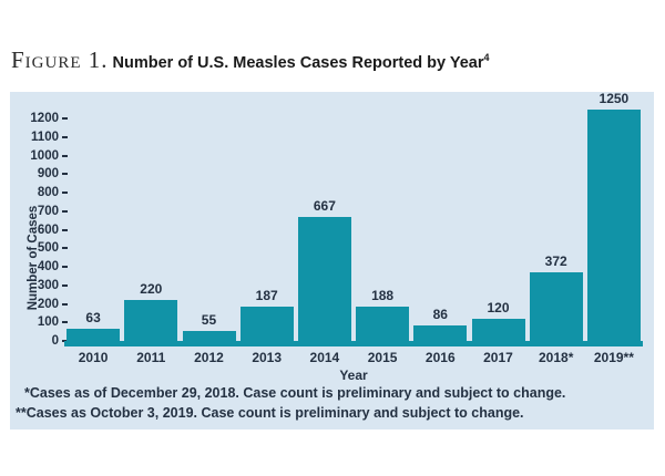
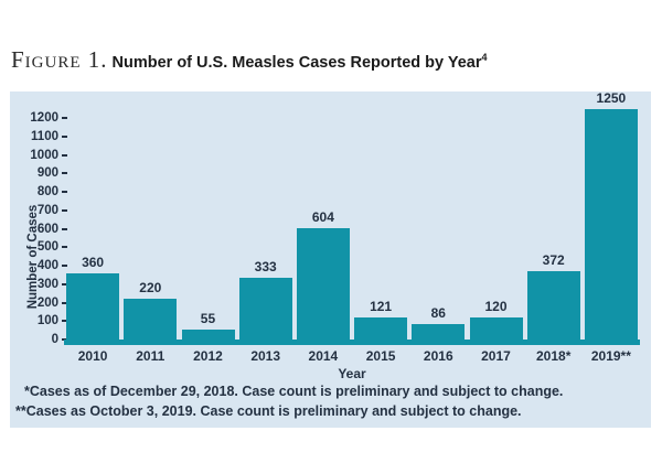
2010: 63 -> 360
2013: 187 -> 333
2014: 667 -> 604
2015: 188 -> 121
